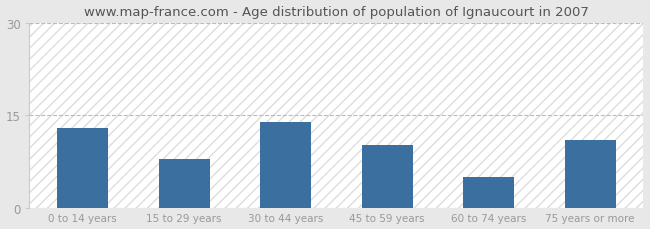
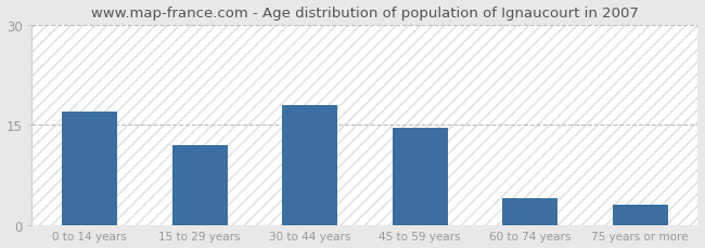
0 to 14 years: 13.0 -> 17.0
15 to 29 years: 8.0 -> 12.0
30 to 44 years: 14.0 -> 18.0
45 to 59 years: 10.2 -> 14.5
60 to 74 years: 5.0 -> 4.0
75 years or more: 11.0 -> 3.0
